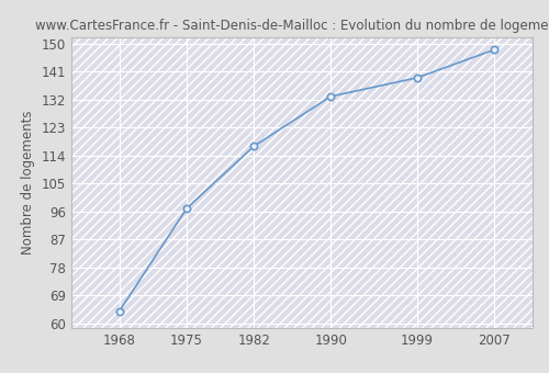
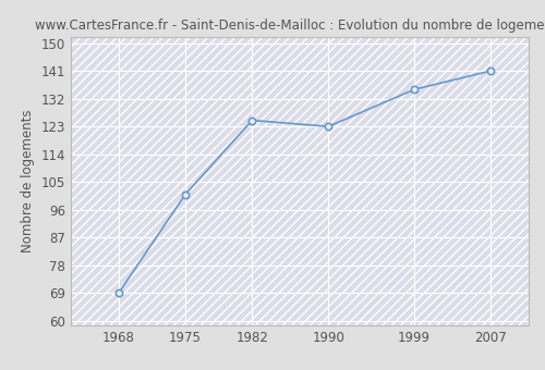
1968: 64 -> 69
1975: 97 -> 101
1982: 117 -> 125
1990: 133 -> 123
1999: 139 -> 135
2007: 148 -> 141
